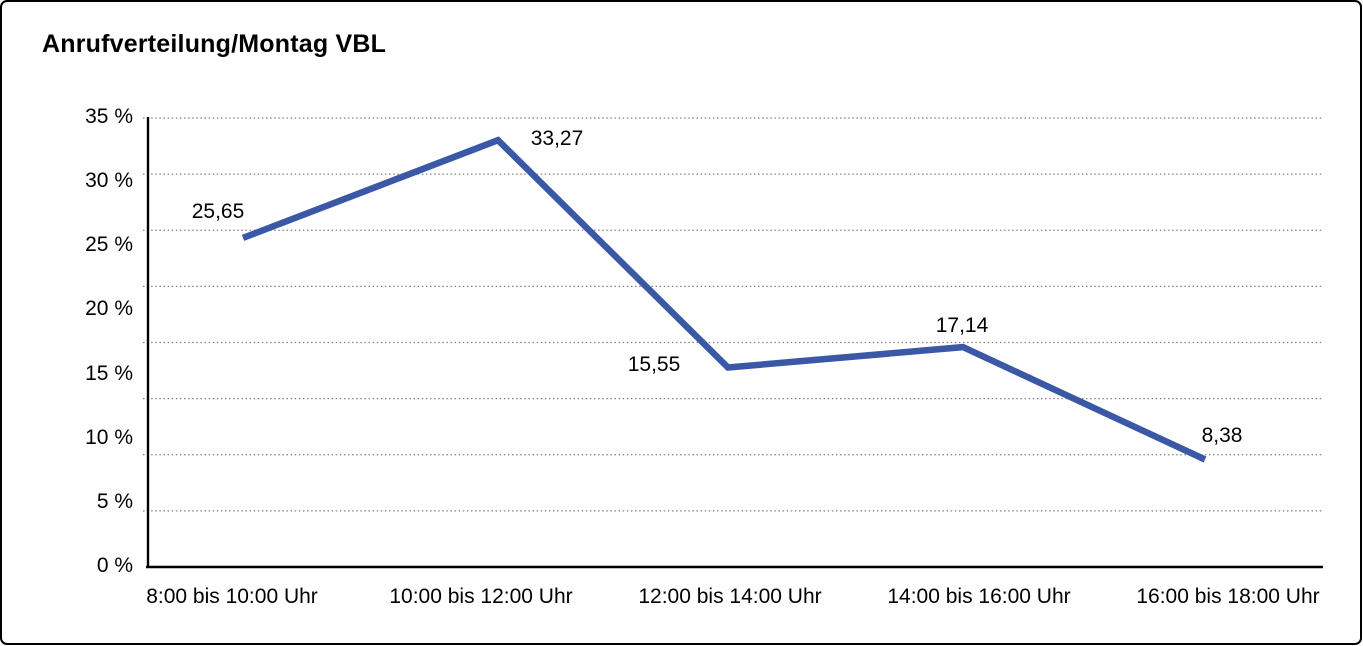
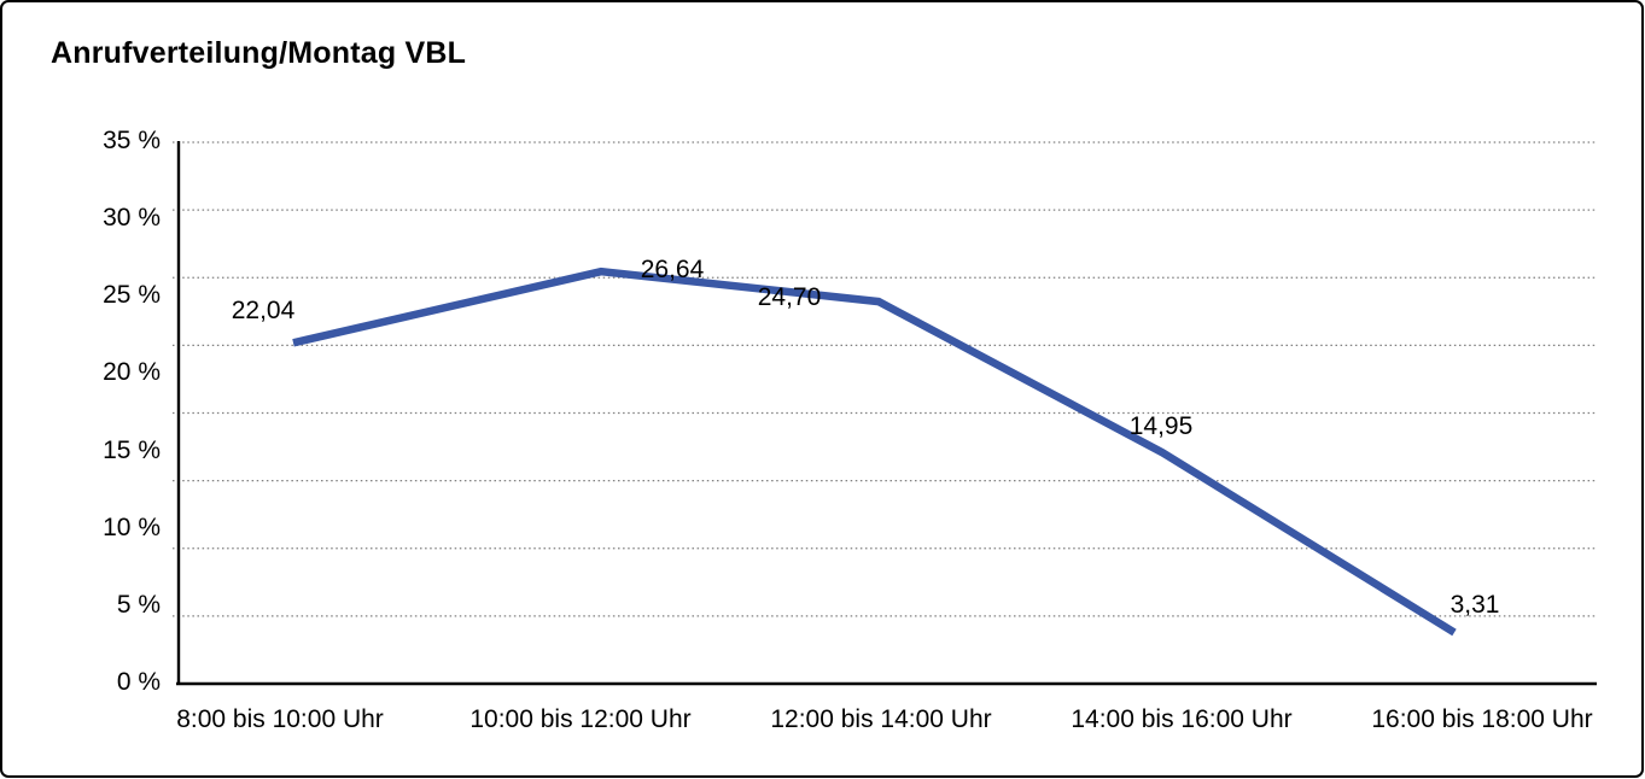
8:00 bis 10:00 Uhr: 25,65 -> 22,04
10:00 bis 12:00 Uhr: 33,27 -> 26,64
12:00 bis 14:00 Uhr: 15,55 -> 24,70
14:00 bis 16:00 Uhr: 17,14 -> 14,95
16:00 bis 18:00 Uhr: 8,38 -> 3,31
